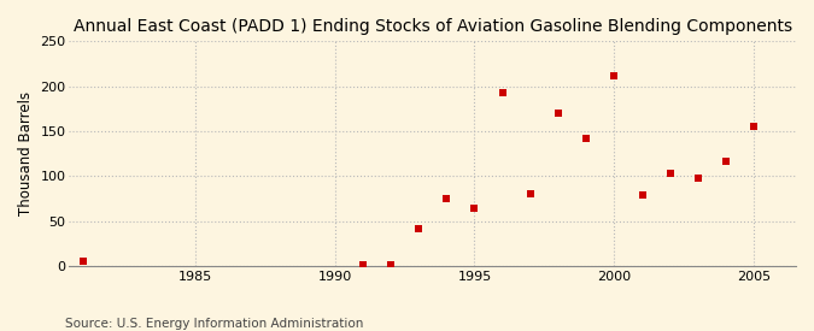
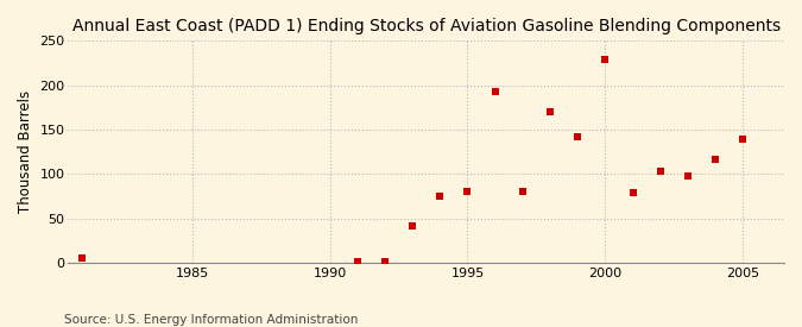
1995: 64 -> 80
2000: 212 -> 229
2005: 156 -> 140
